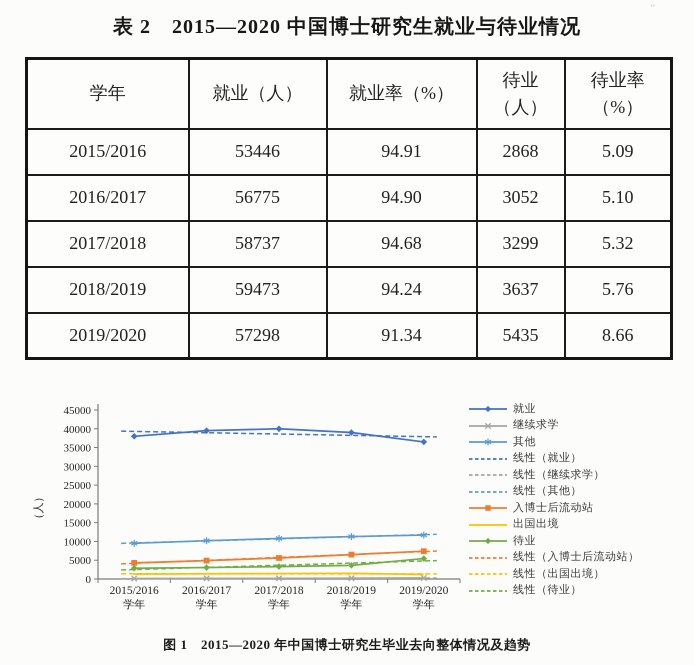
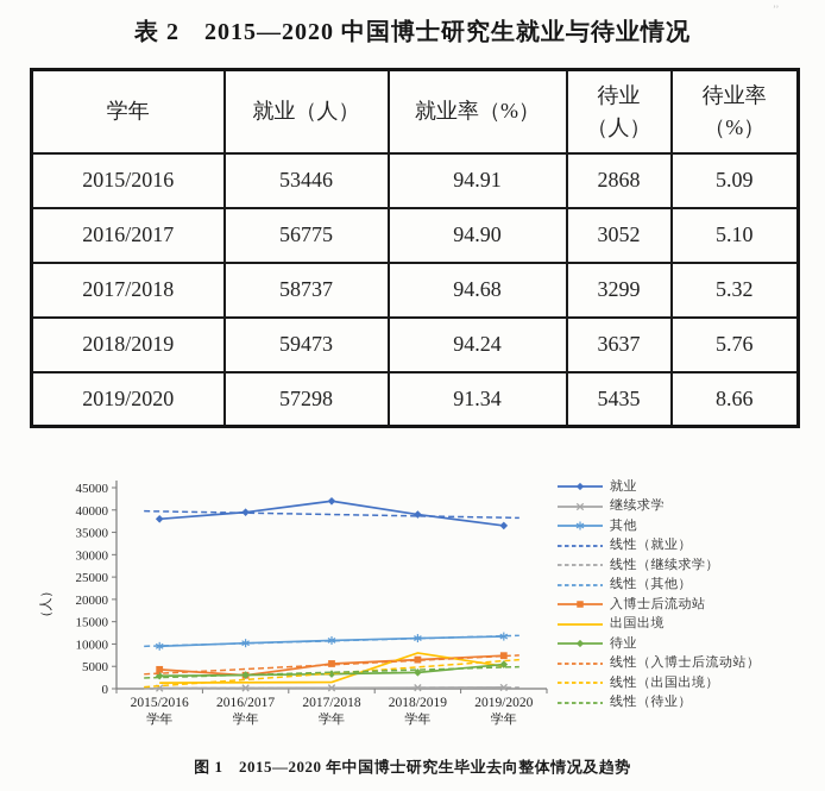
入博士后流动站/2016/2017: 5000 -> 3000
就业/2017/2018: 40000 -> 42000
出国出境/2018/2019: 2000 -> 8000
出国出境/2019/2020: 1000 -> 5000
